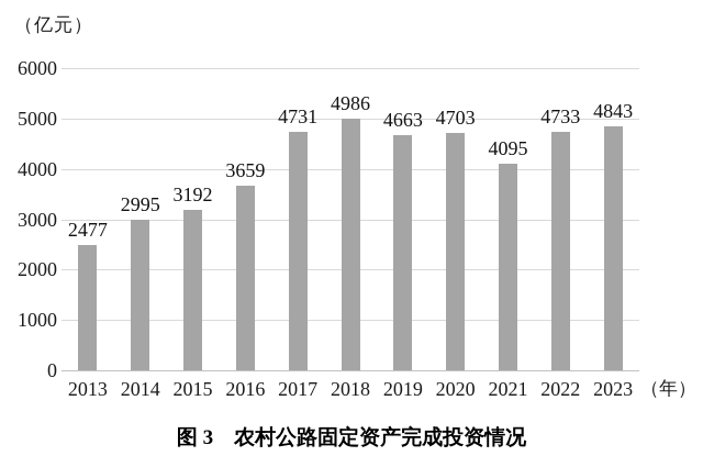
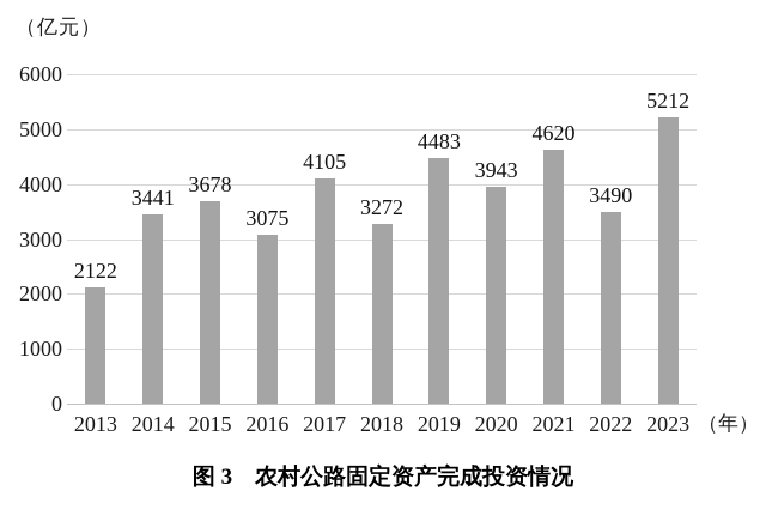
2013: 2477 -> 2122
2014: 2995 -> 3441
2015: 3192 -> 3678
2016: 3659 -> 3075
2017: 4731 -> 4105
2018: 4986 -> 3272
2019: 4663 -> 4483
2020: 4703 -> 3943
2021: 4095 -> 4620
2022: 4733 -> 3490
2023: 4843 -> 5212
